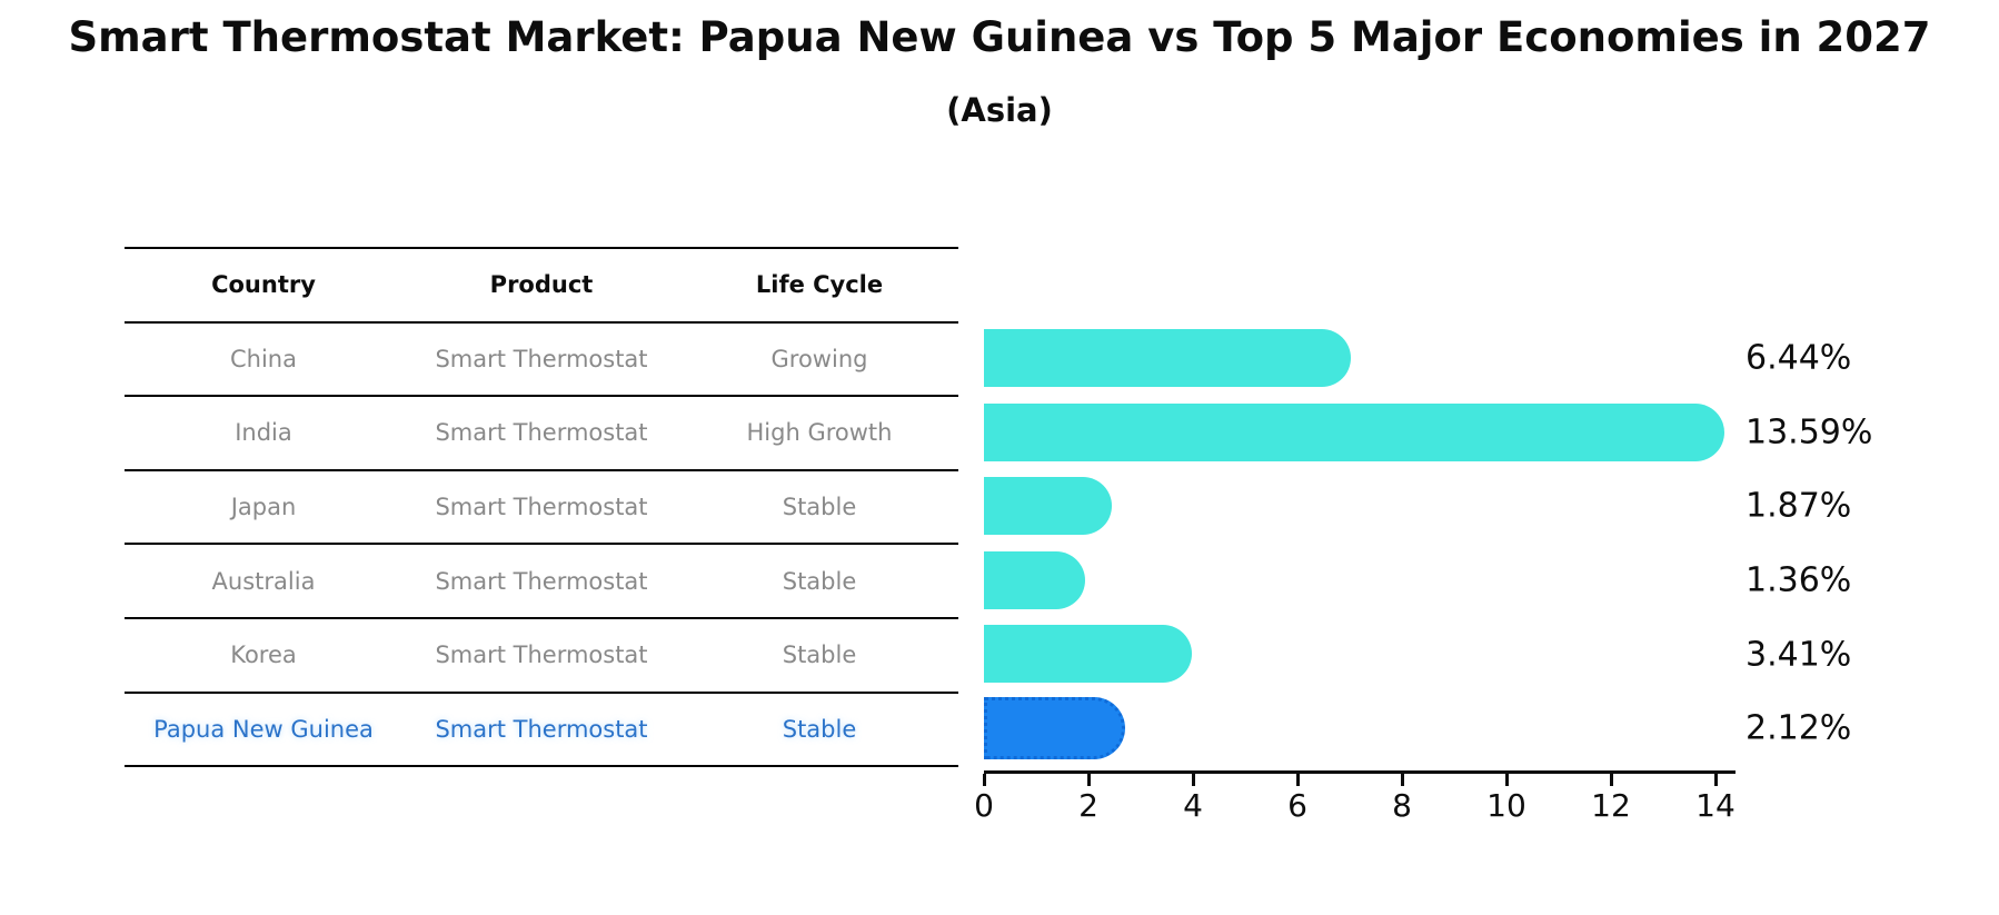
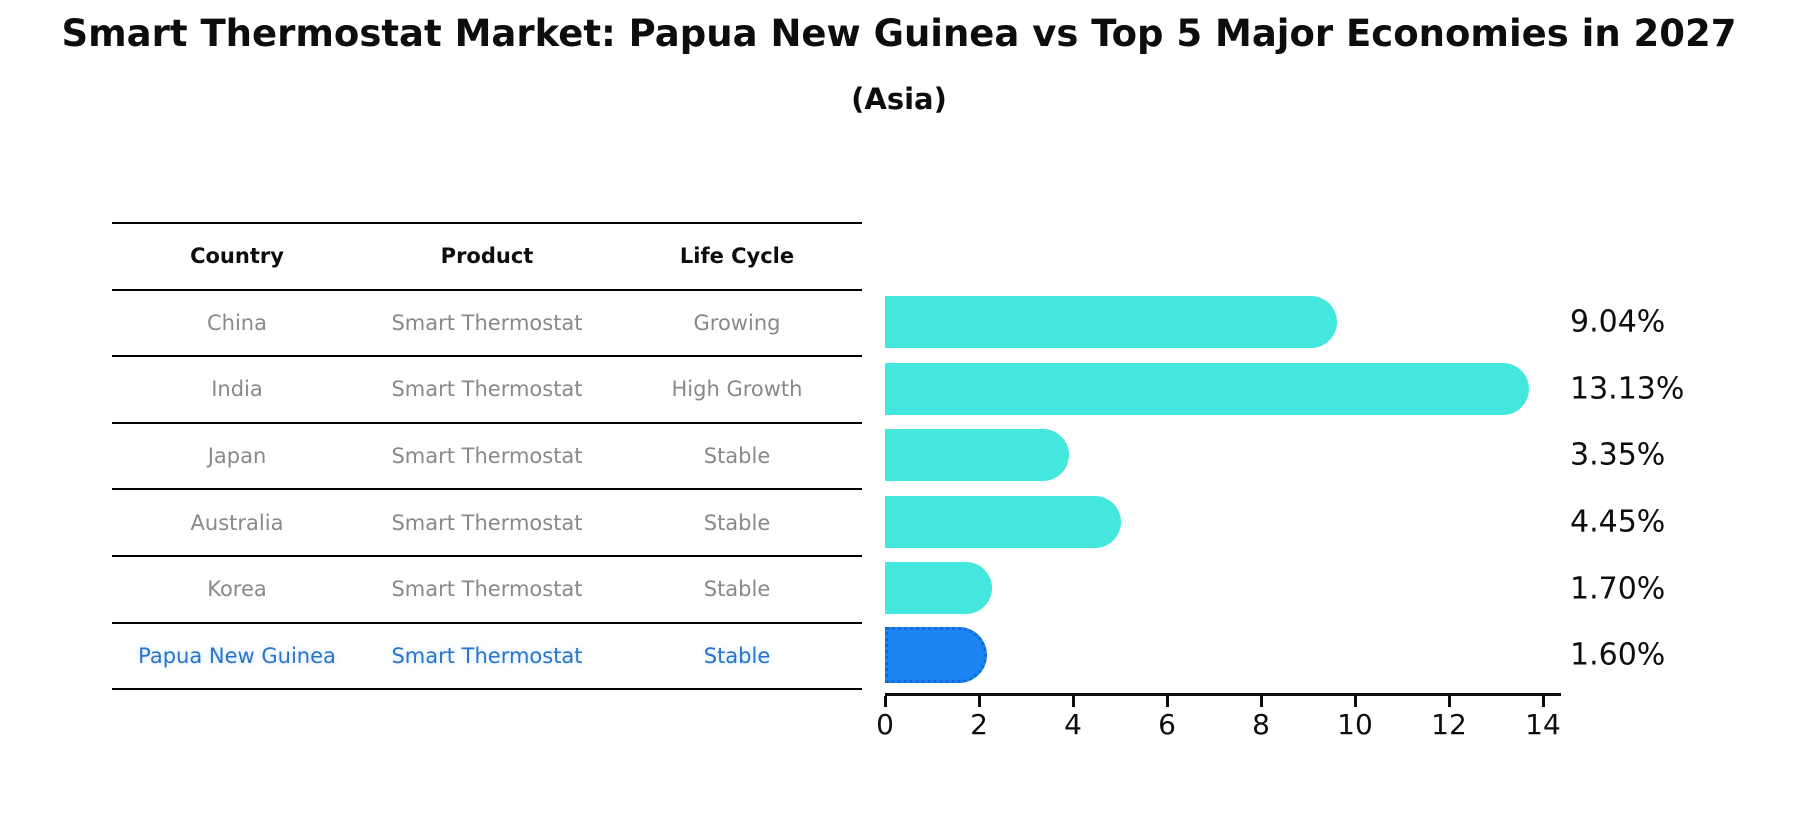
China: 6.44% -> 9.04%
India: 13.59% -> 13.13%
Japan: 1.87% -> 3.35%
Australia: 1.36% -> 4.45%
Korea: 3.41% -> 1.70%
Papua New Guinea: 2.12% -> 1.60%
